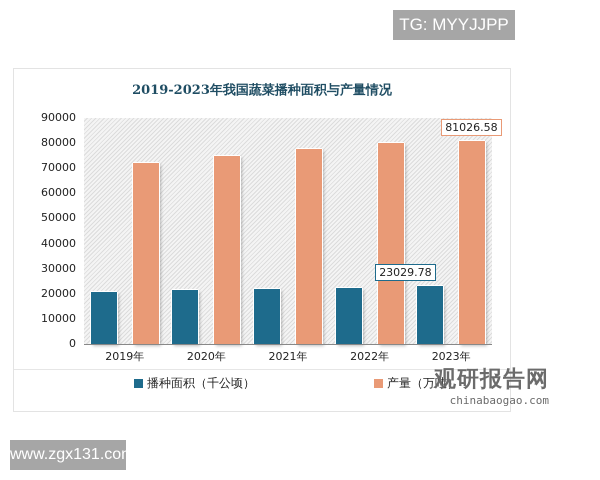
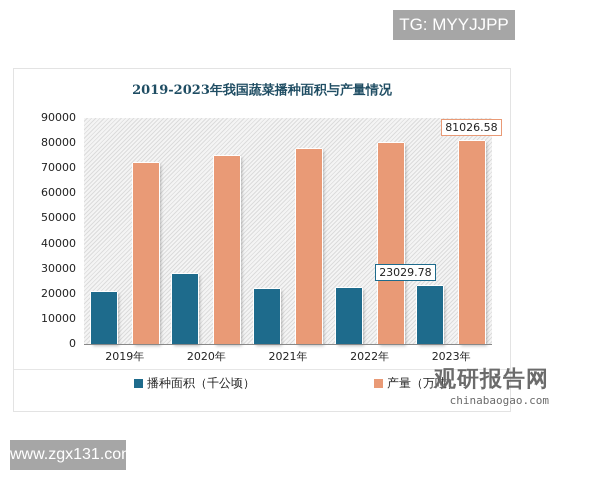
播种面积（千公顷）/2020年: 21000 -> 28000
